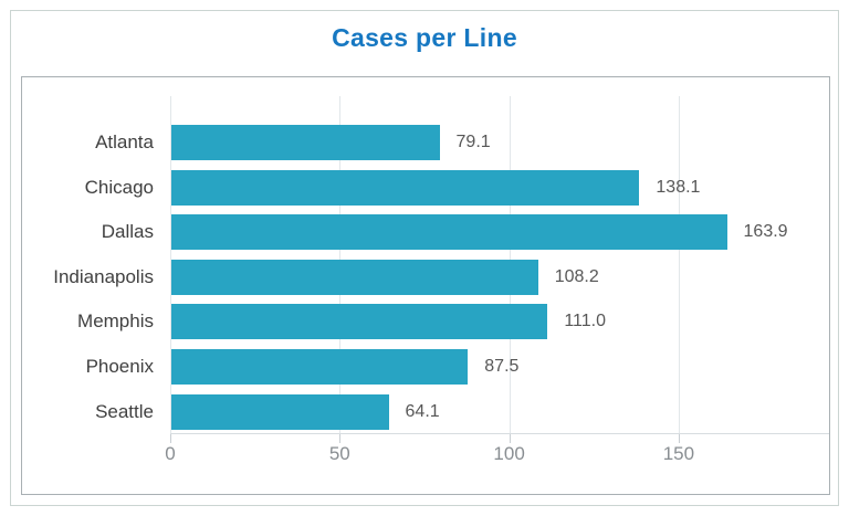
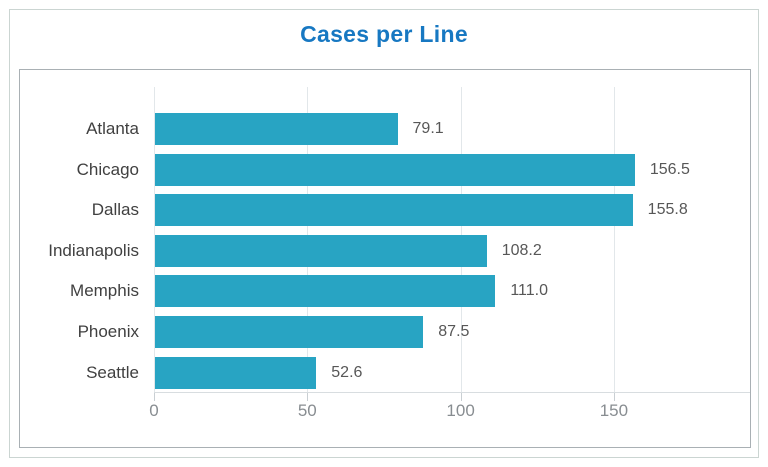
Chicago: 138.1 -> 156.5
Dallas: 163.9 -> 155.8
Seattle: 64.1 -> 52.6
